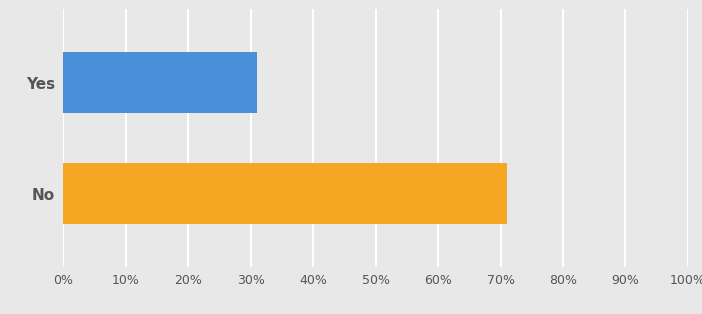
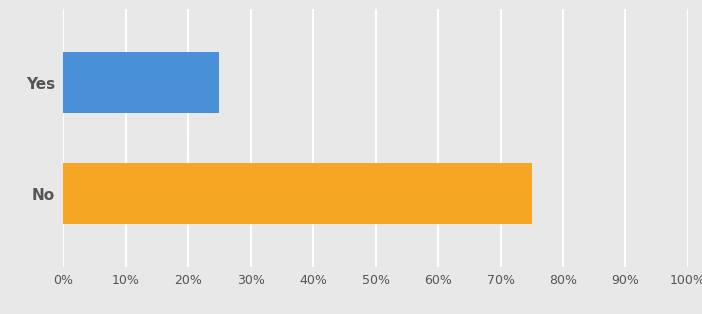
Yes: 31% -> 25%
No: 71% -> 75%
